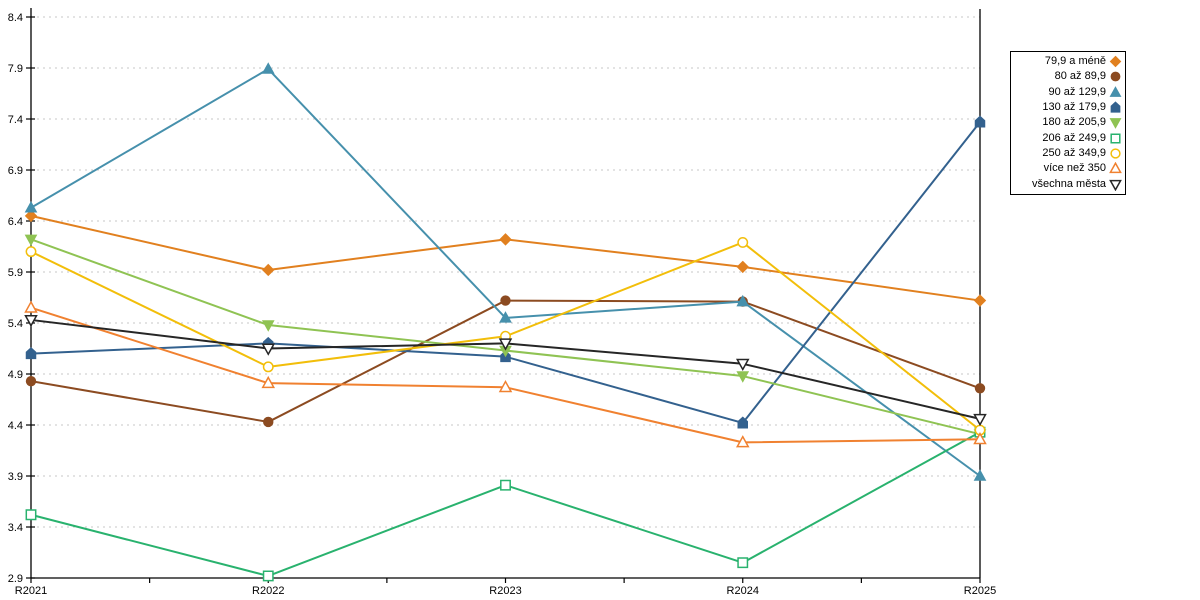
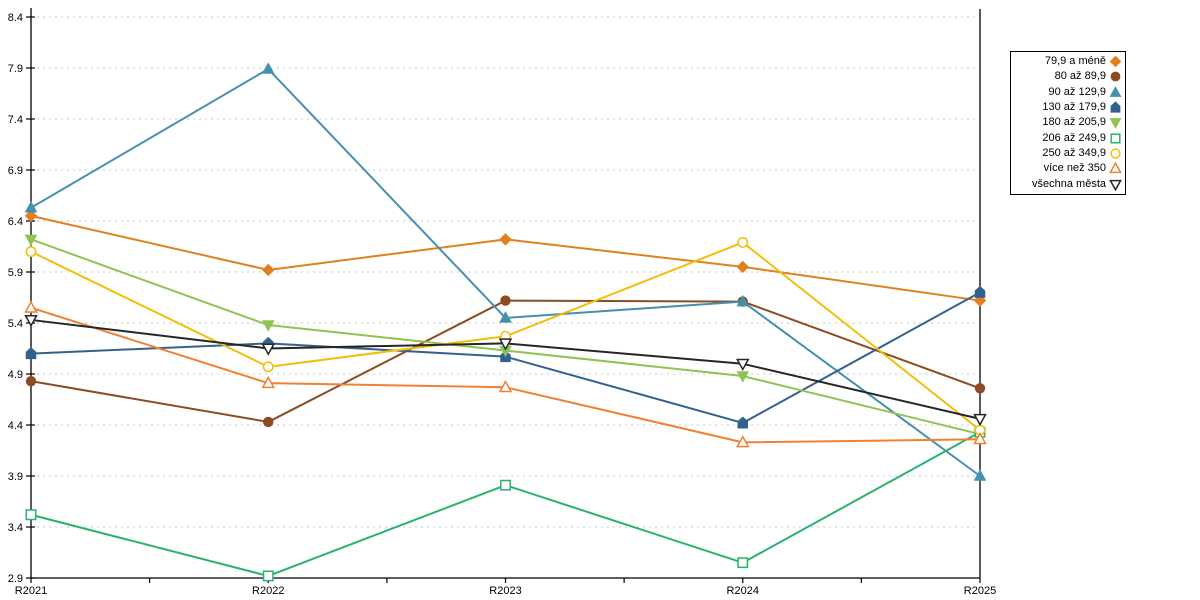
130 až 179,9/R2025: 7.37 -> 5.70
